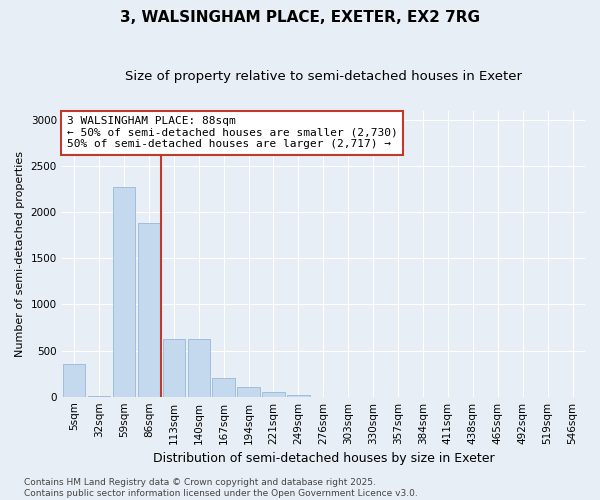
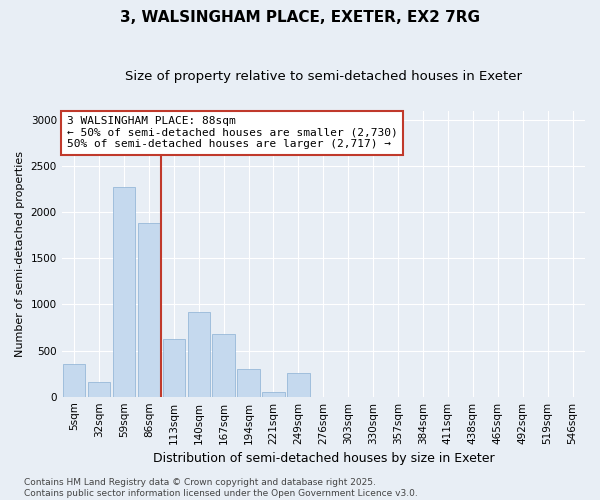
32sqm: 0 -> 160
140sqm: 630 -> 920
167sqm: 200 -> 680
194sqm: 100 -> 300
249sqm: 20 -> 260
